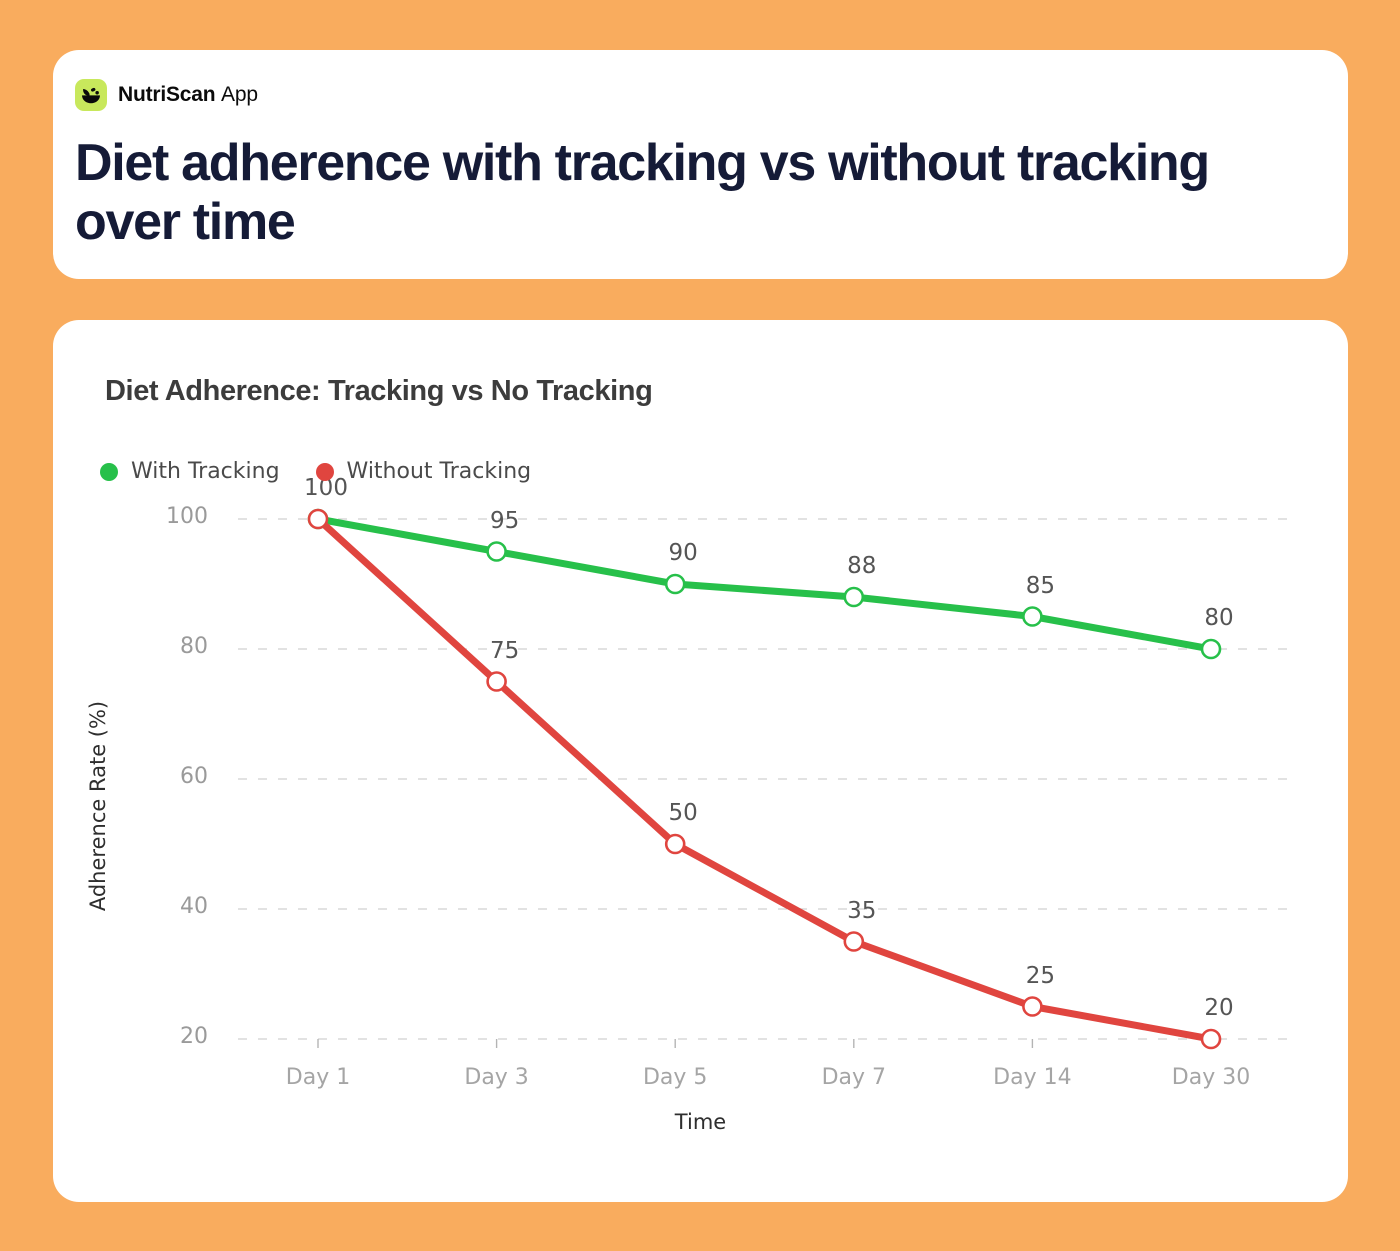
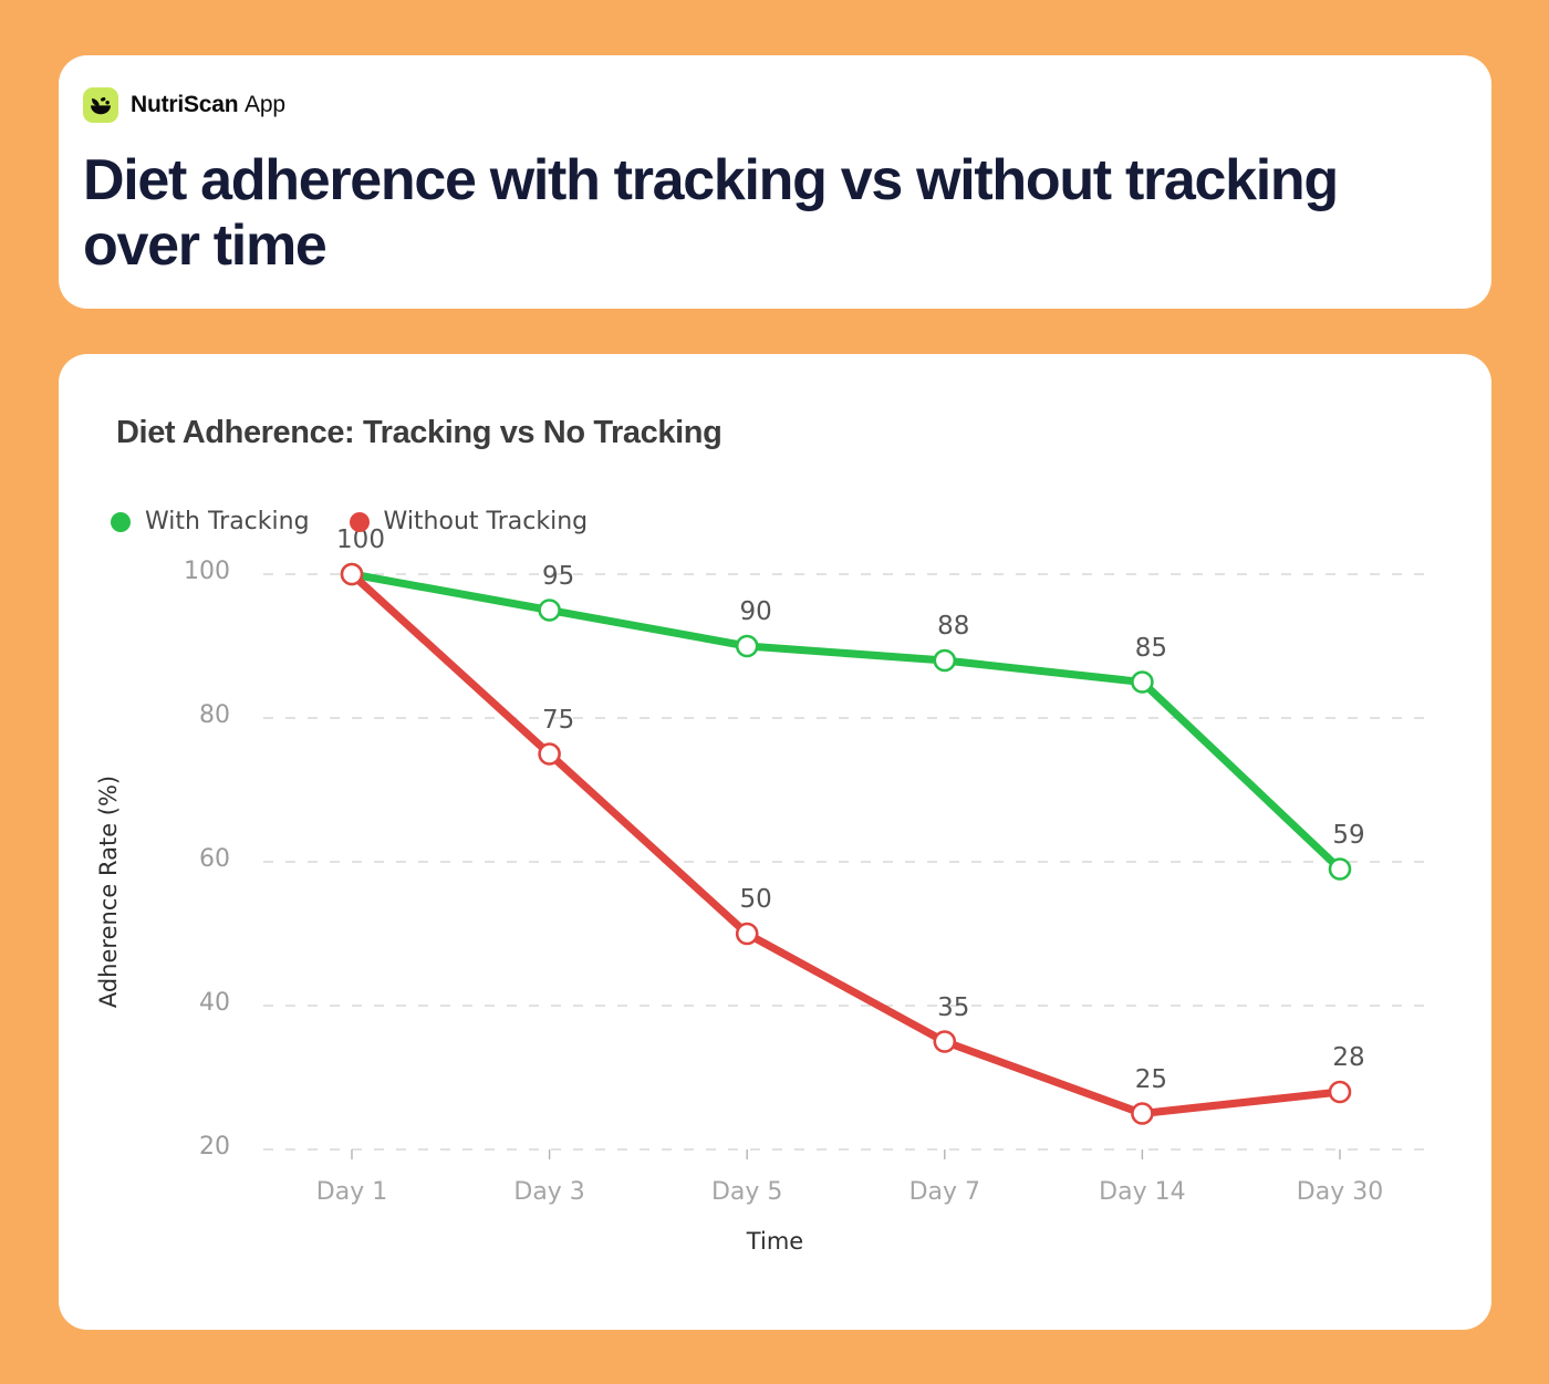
With Tracking/Day 30: 80 -> 59
Without Tracking/Day 30: 20 -> 28
